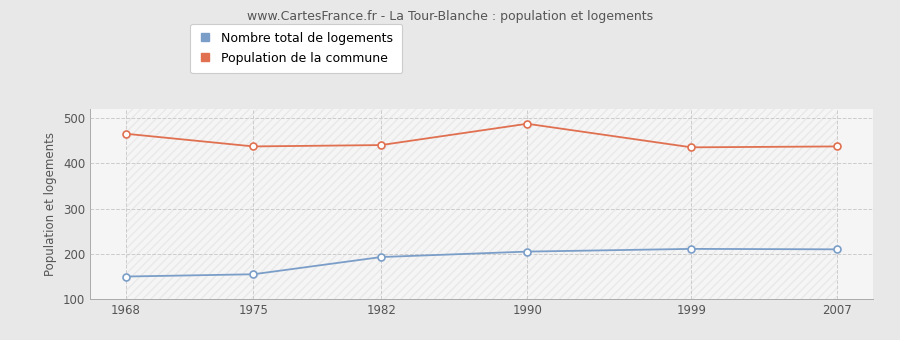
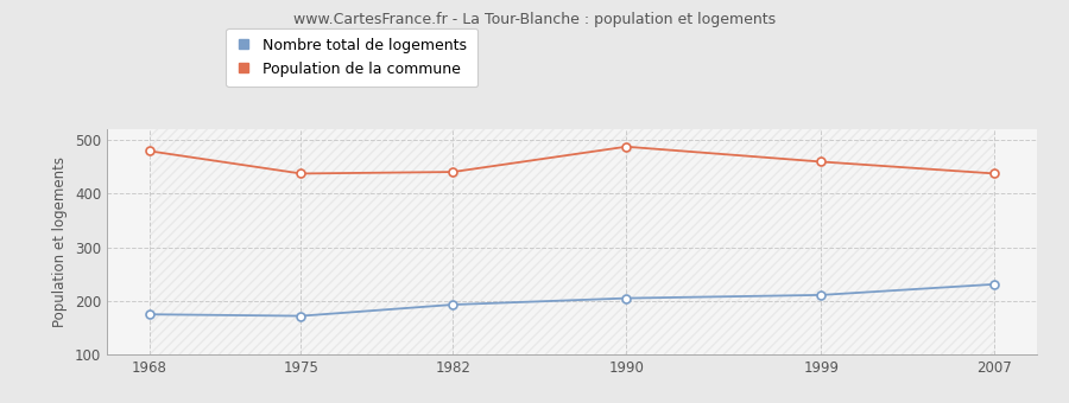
Nombre total de logements/1968: 150 -> 175
Population de la commune/1968: 465 -> 479
Nombre total de logements/1975: 155 -> 172
Population de la commune/1999: 435 -> 459
Nombre total de logements/2007: 210 -> 231
